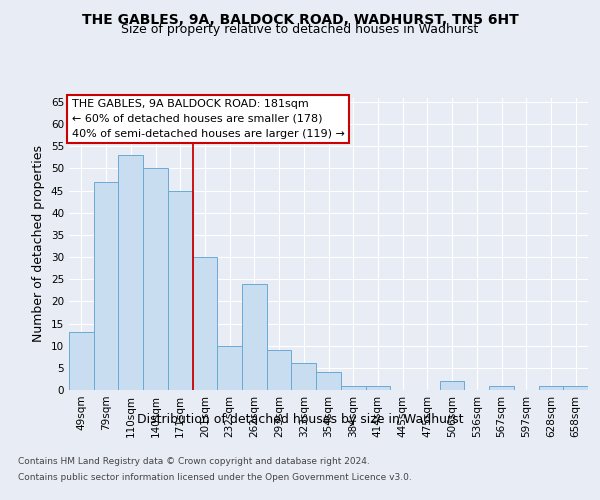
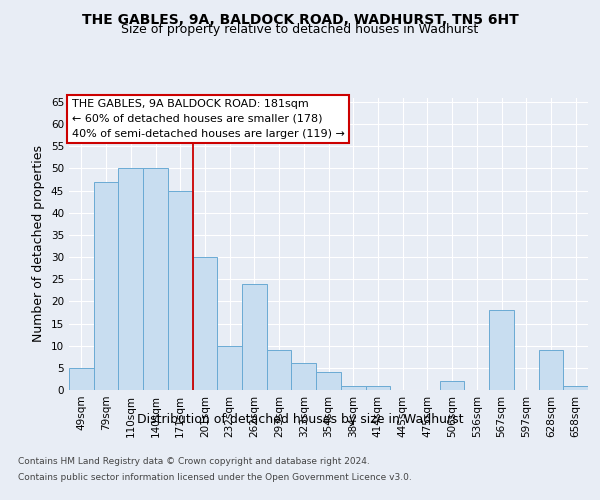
49sqm: 13 -> 5
110sqm: 53 -> 50
567sqm: 1 -> 18
628sqm: 1 -> 9
